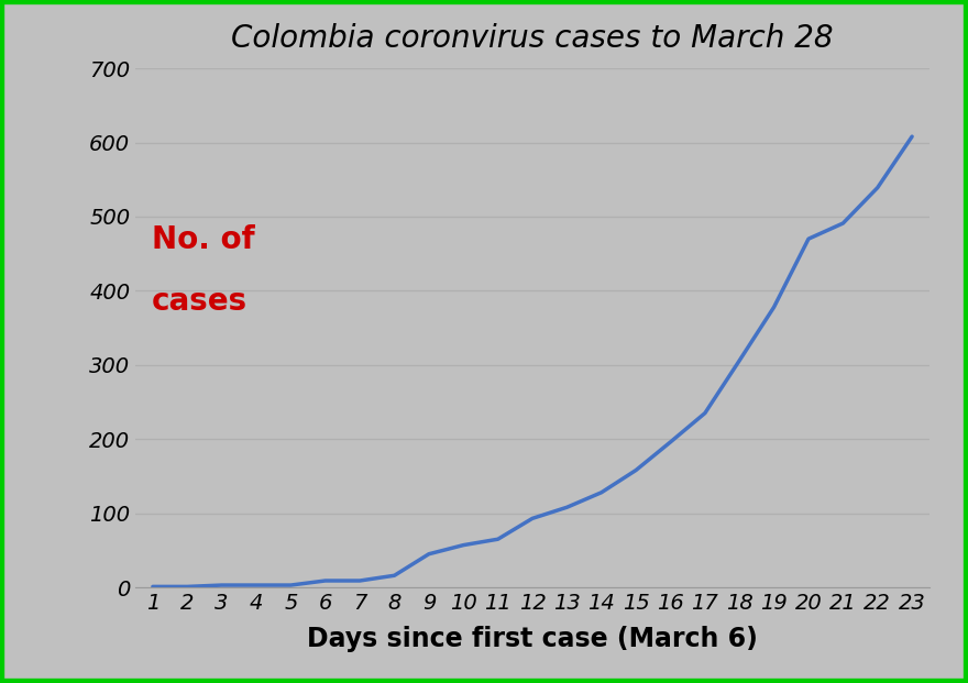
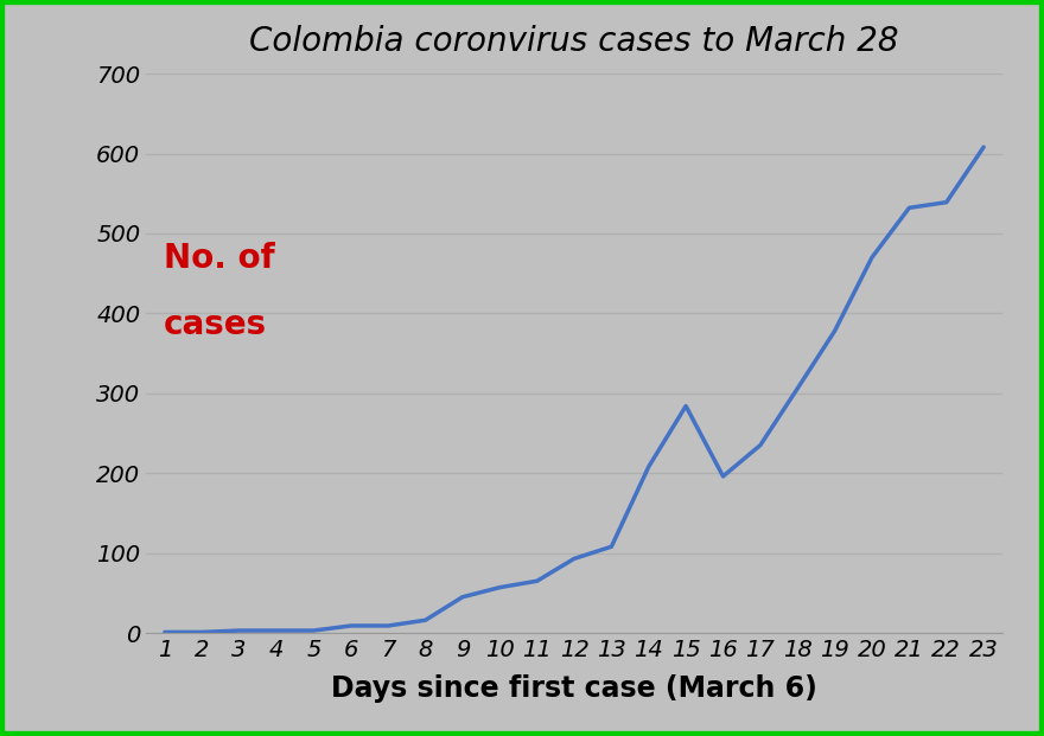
14: 128 -> 208
15: 158 -> 284
21: 491 -> 532
